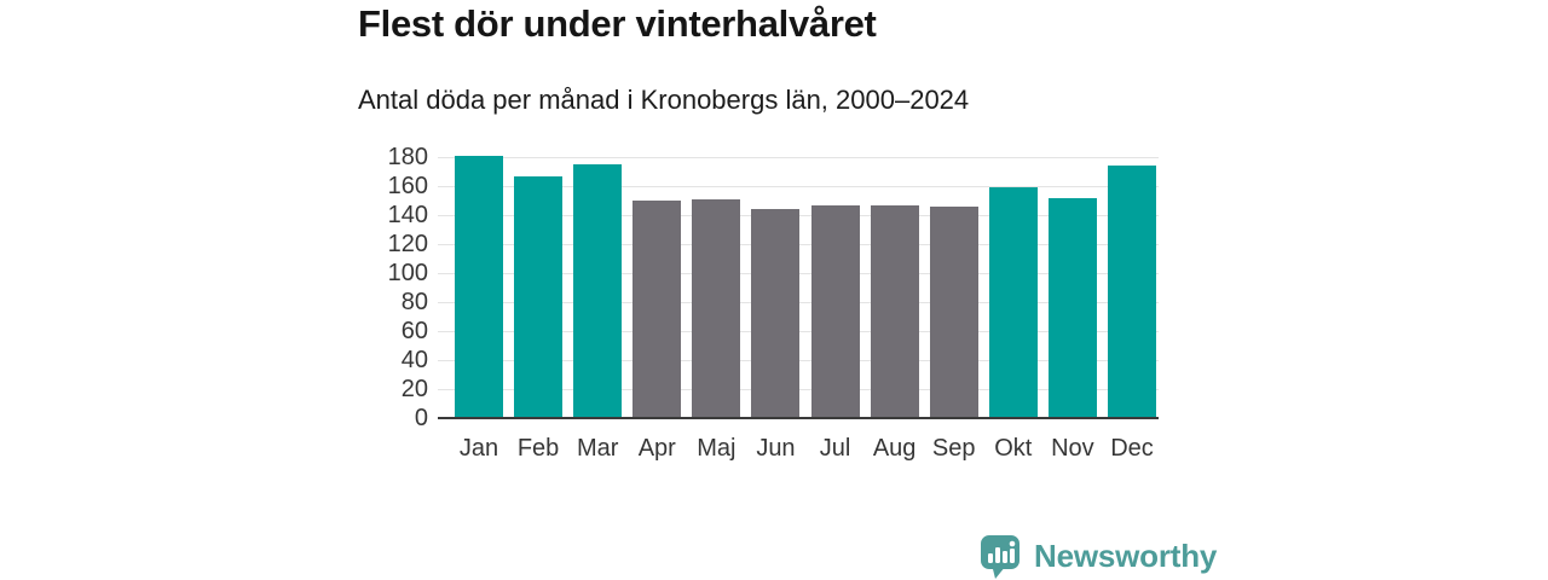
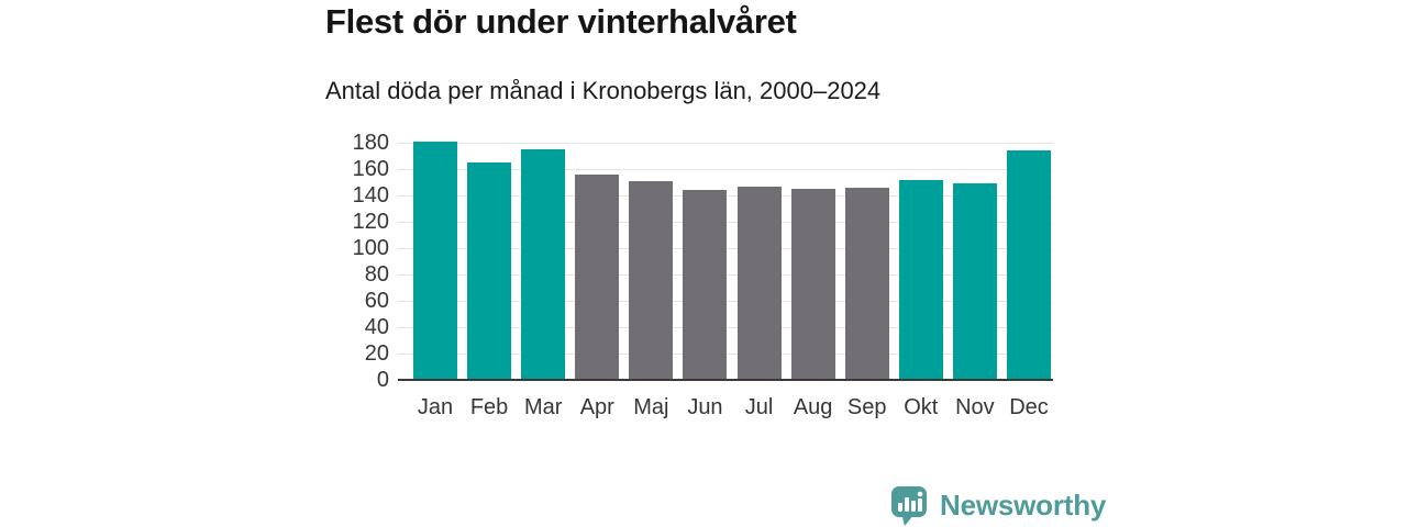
Feb: 167 -> 165
Apr: 150 -> 156
Aug: 147 -> 145
Okt: 159 -> 152
Nov: 152 -> 149
